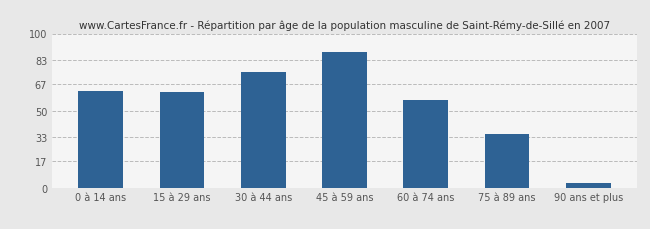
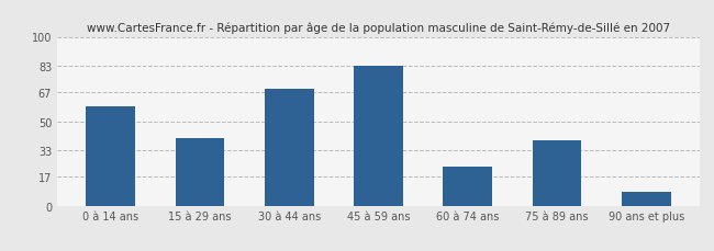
0 à 14 ans: 63 -> 59
15 à 29 ans: 62 -> 40
30 à 44 ans: 75 -> 69
45 à 59 ans: 88 -> 83
60 à 74 ans: 57 -> 23
75 à 89 ans: 35 -> 39
90 ans et plus: 3 -> 8
